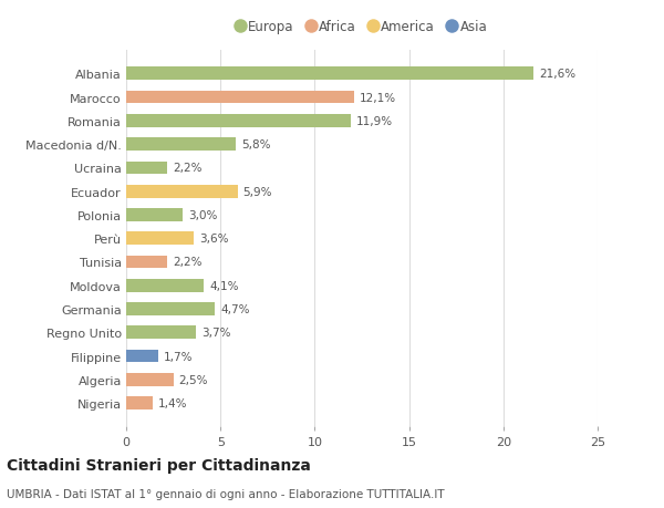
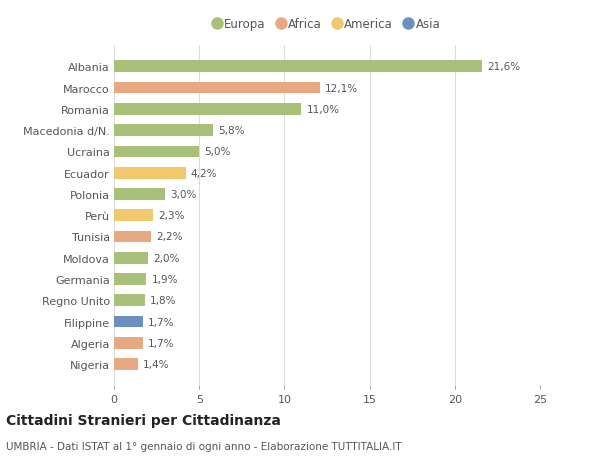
Romania: 11,9% -> 11,0%
Ucraina: 2,2% -> 5,0%
Ecuador: 5,9% -> 4,2%
Perù: 3,6% -> 2,3%
Moldova: 4,1% -> 2,0%
Germania: 4,7% -> 1,9%
Regno Unito: 3,7% -> 1,8%
Algeria: 2,5% -> 1,7%
